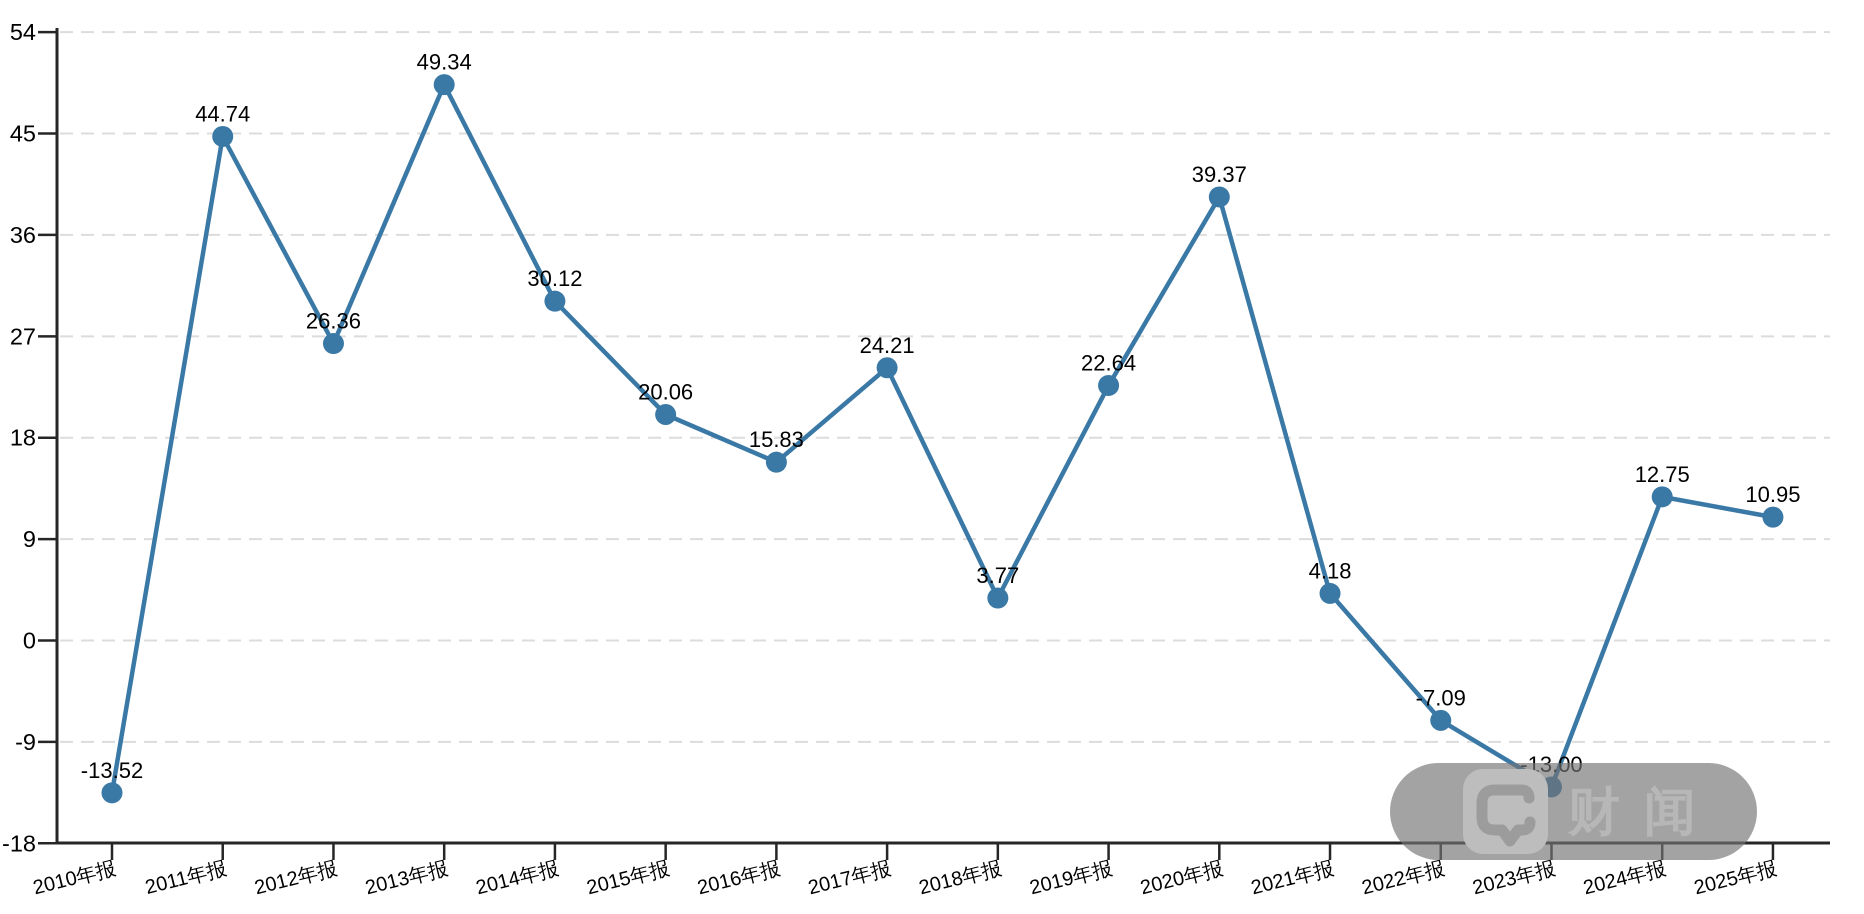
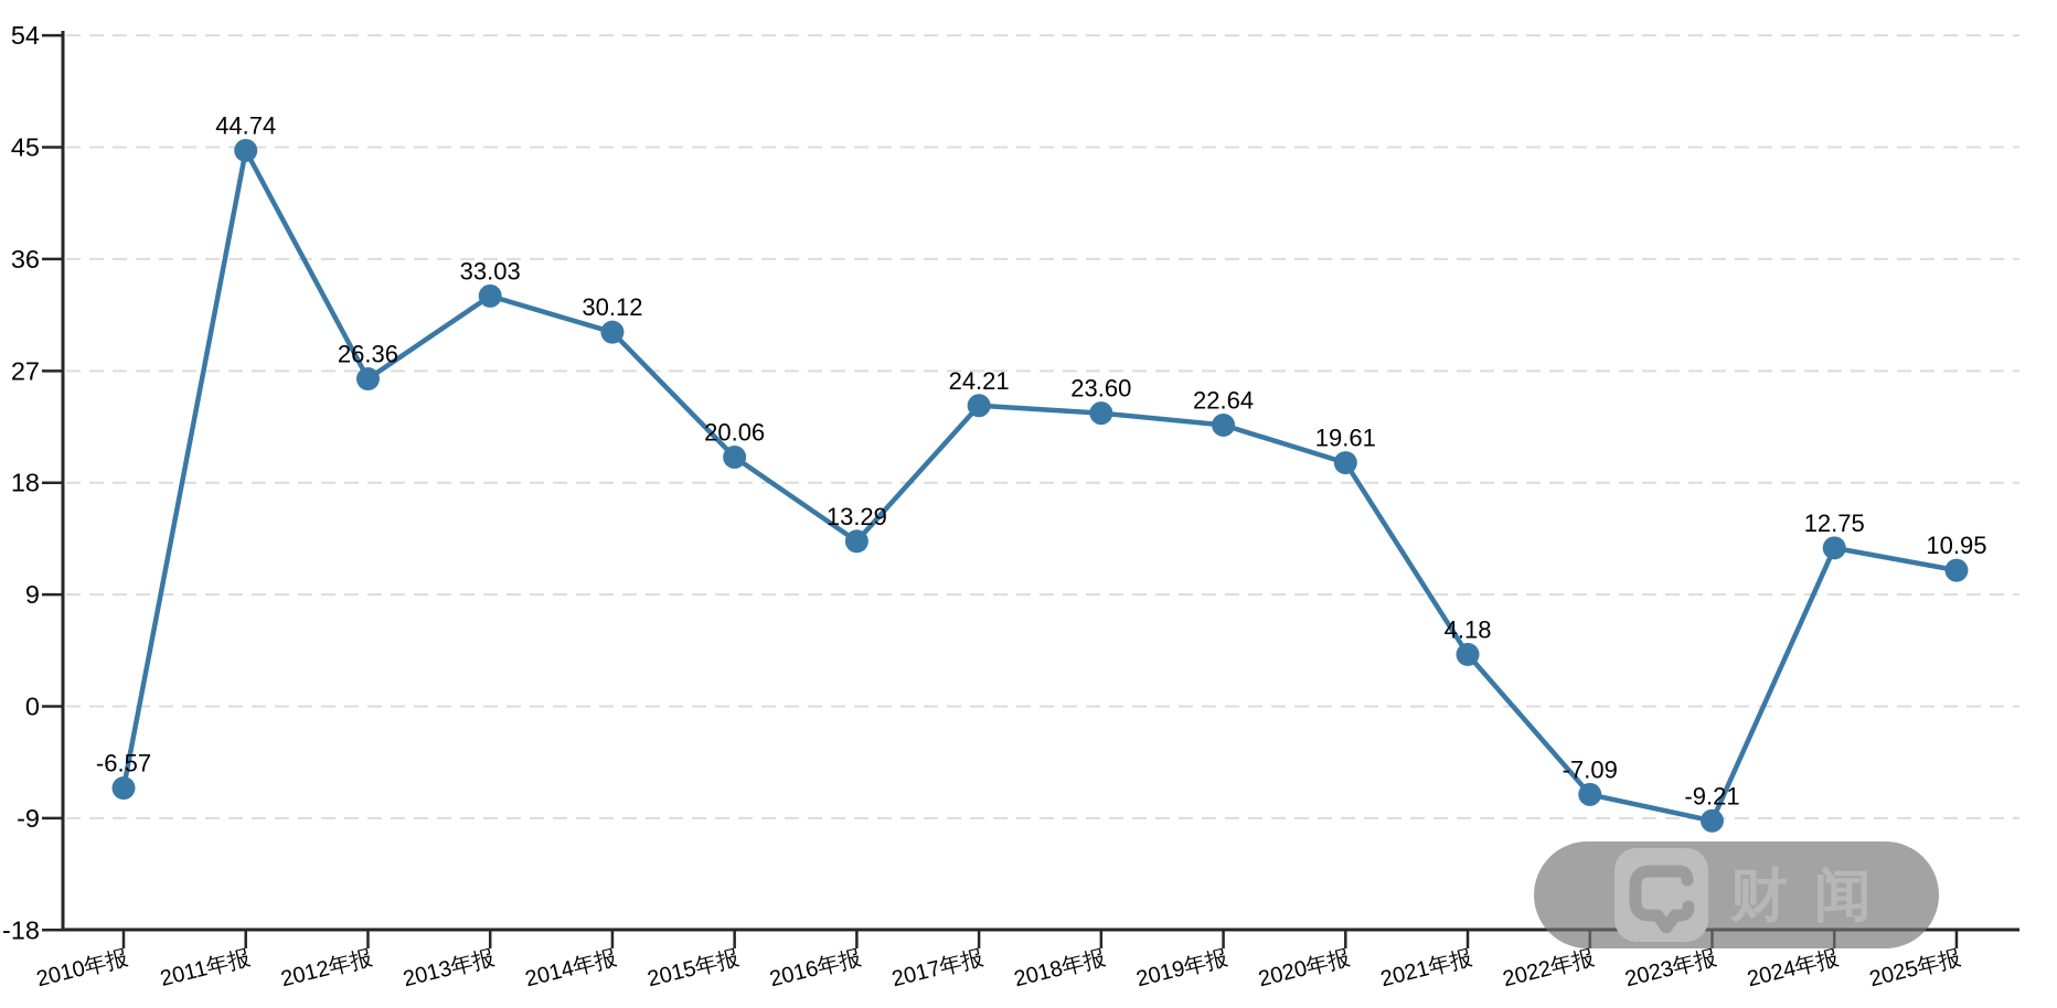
2010年报: -13.52 -> -6.57
2013年报: 49.34 -> 33.03
2016年报: 15.83 -> 13.29
2018年报: 3.77 -> 23.60
2020年报: 39.37 -> 19.61
2023年报: -13.00 -> -9.21
